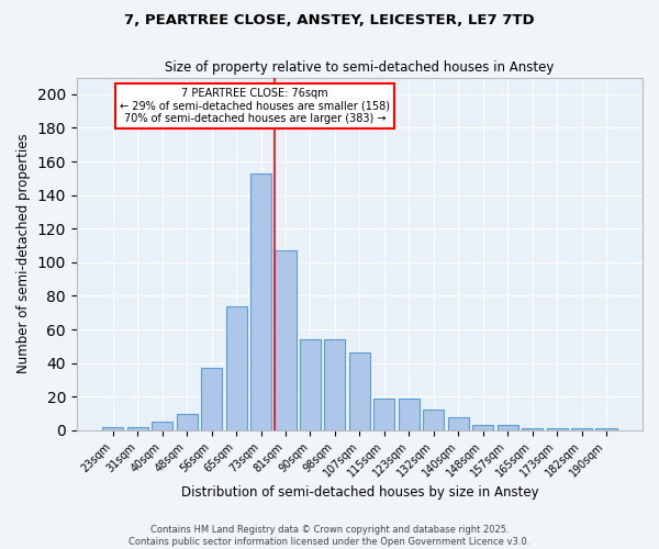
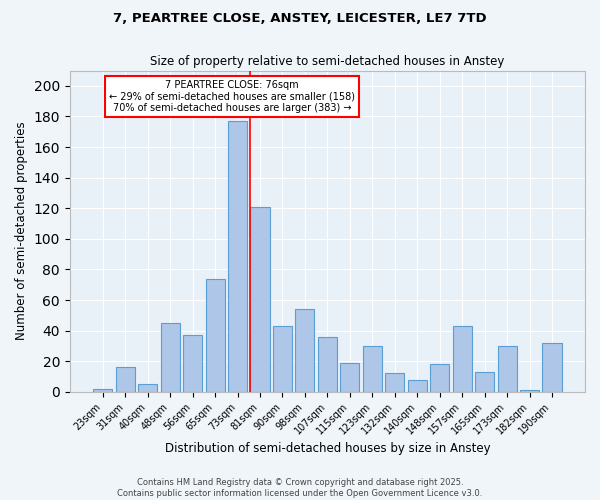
31sqm: 2 -> 16
48sqm: 10 -> 45
73sqm: 153 -> 177
81sqm: 107 -> 121
90sqm: 54 -> 43
107sqm: 46 -> 36
123sqm: 19 -> 30
148sqm: 3 -> 18
157sqm: 3 -> 43
165sqm: 1 -> 13
173sqm: 1 -> 30
190sqm: 1 -> 32
